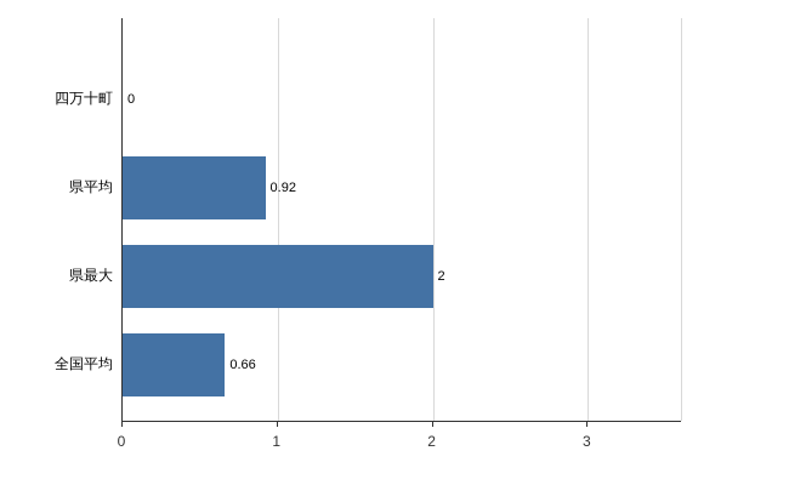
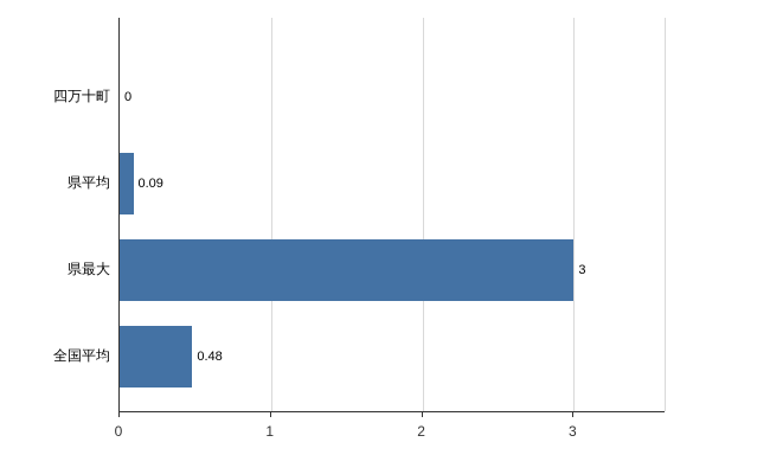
県平均: 0.92 -> 0.09
県最大: 2 -> 3
全国平均: 0.66 -> 0.48
